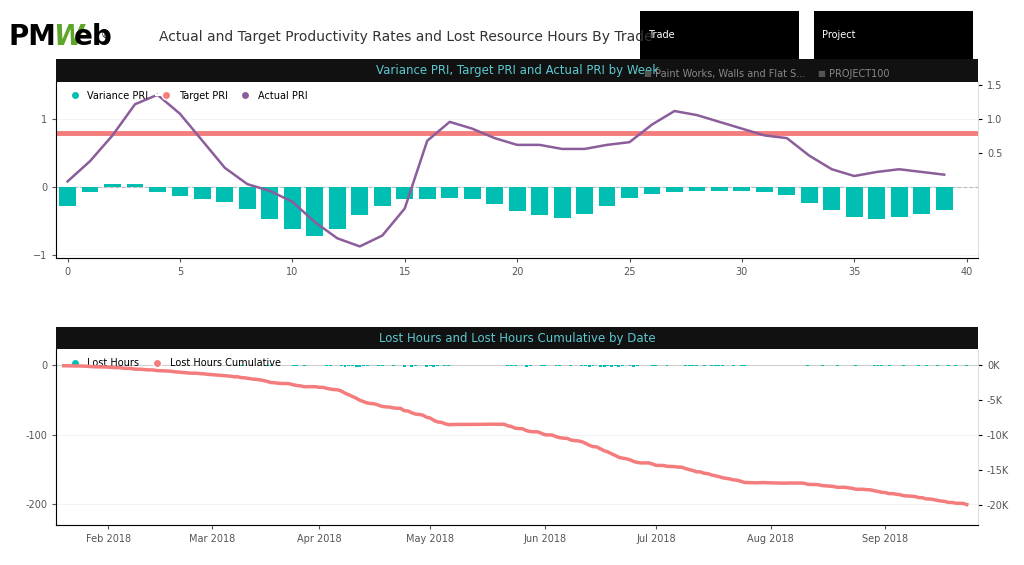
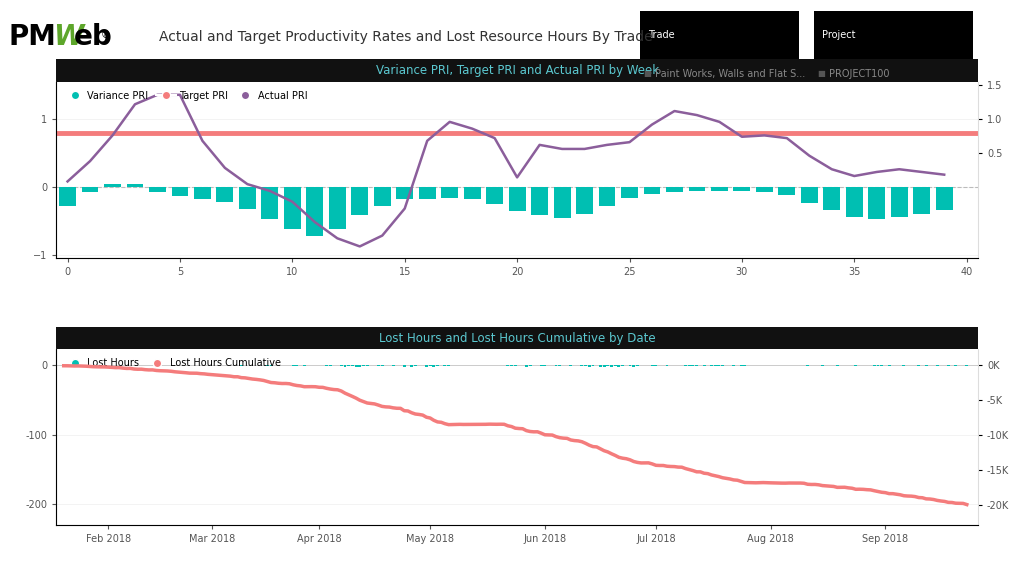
Actual PRI/5: 1.08 -> 1.36
Actual PRI/20: 0.62 -> 0.14
Actual PRI/30: 0.86 -> 0.74
